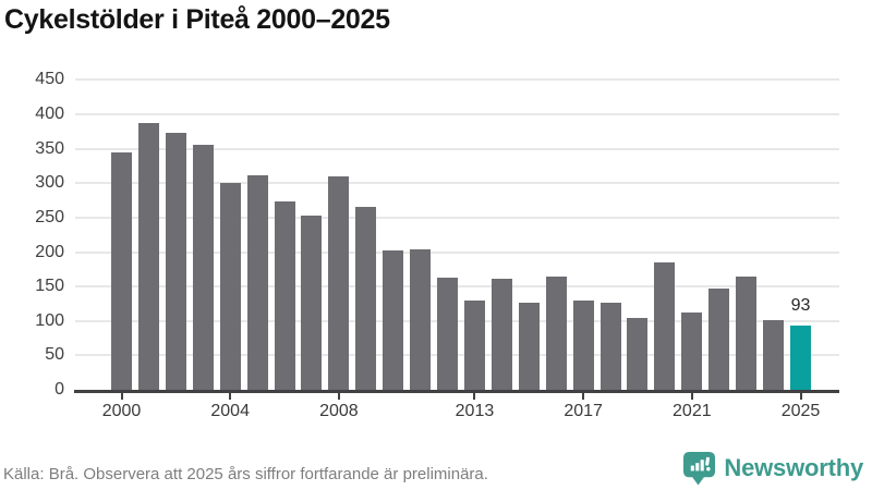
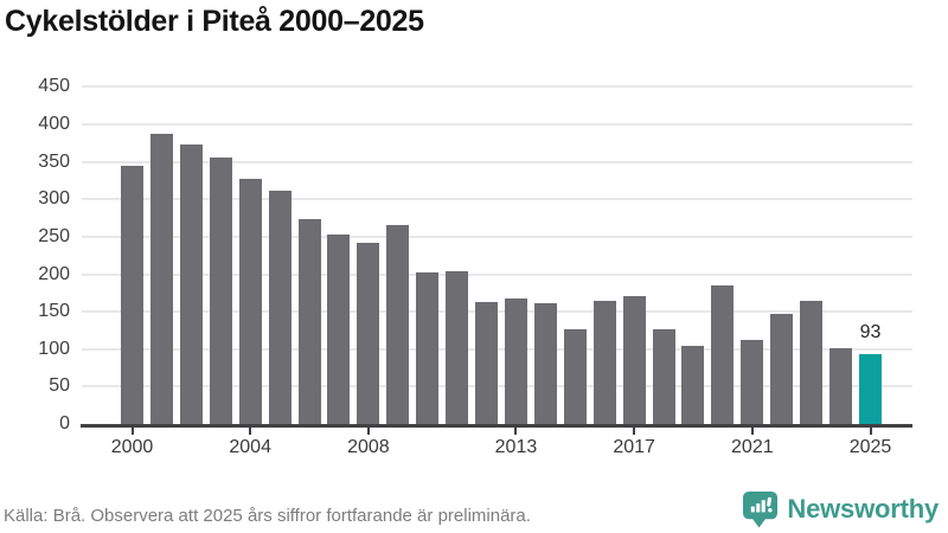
2004: 300 -> 330
2008: 310 -> 240
2013: 130 -> 170
2017: 130 -> 170
